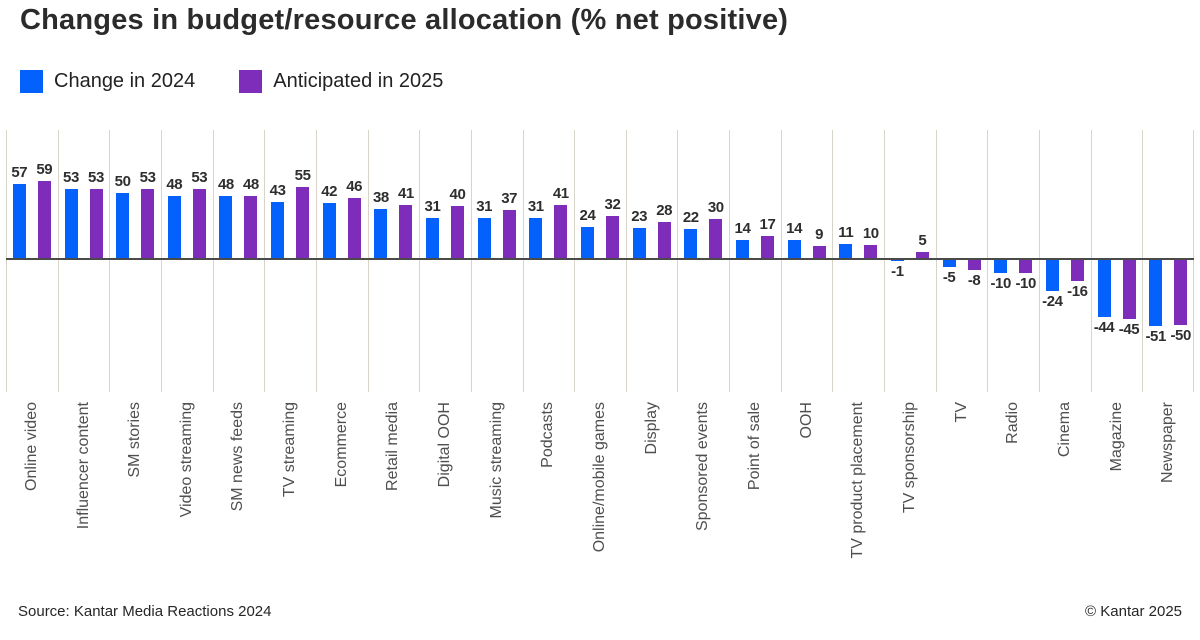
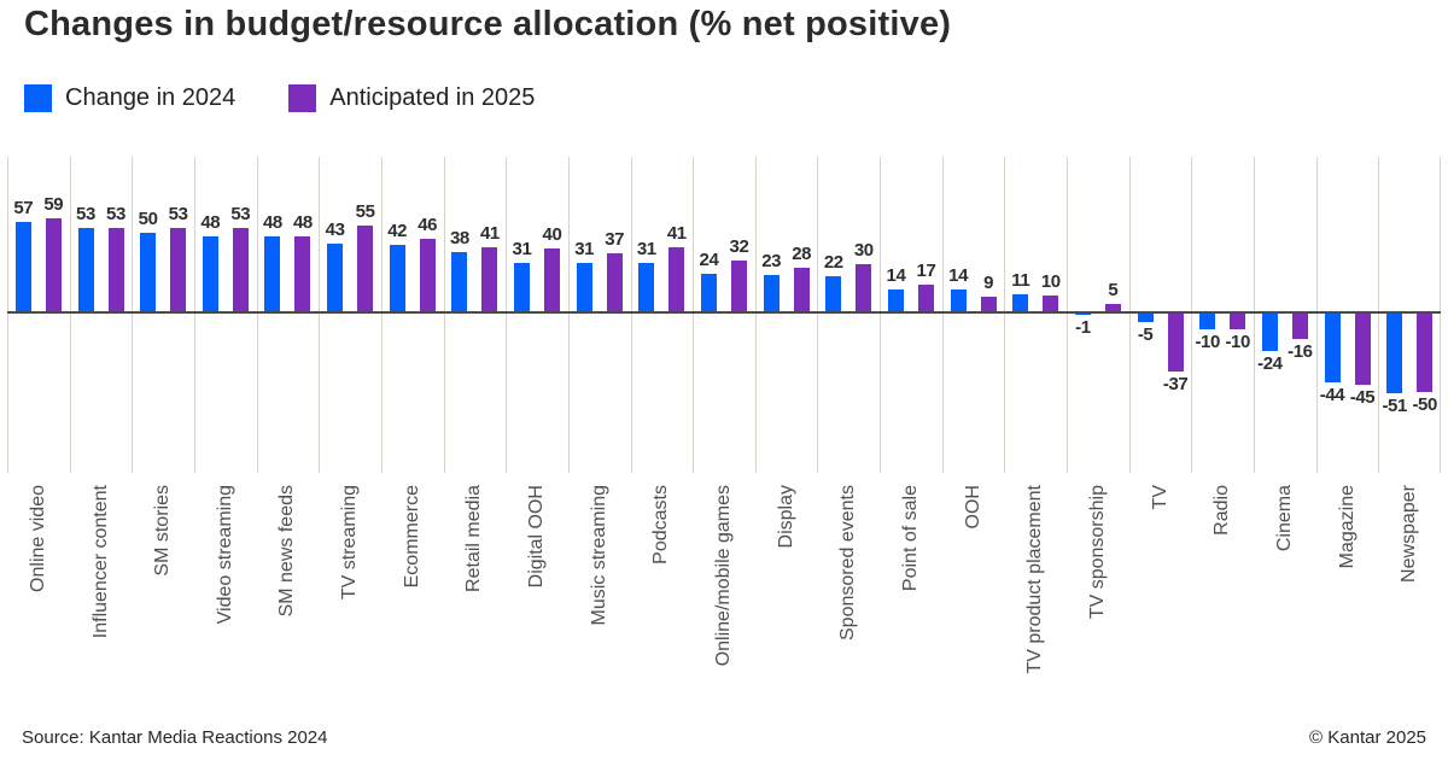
Anticipated in 2025/TV: -8 -> -37
